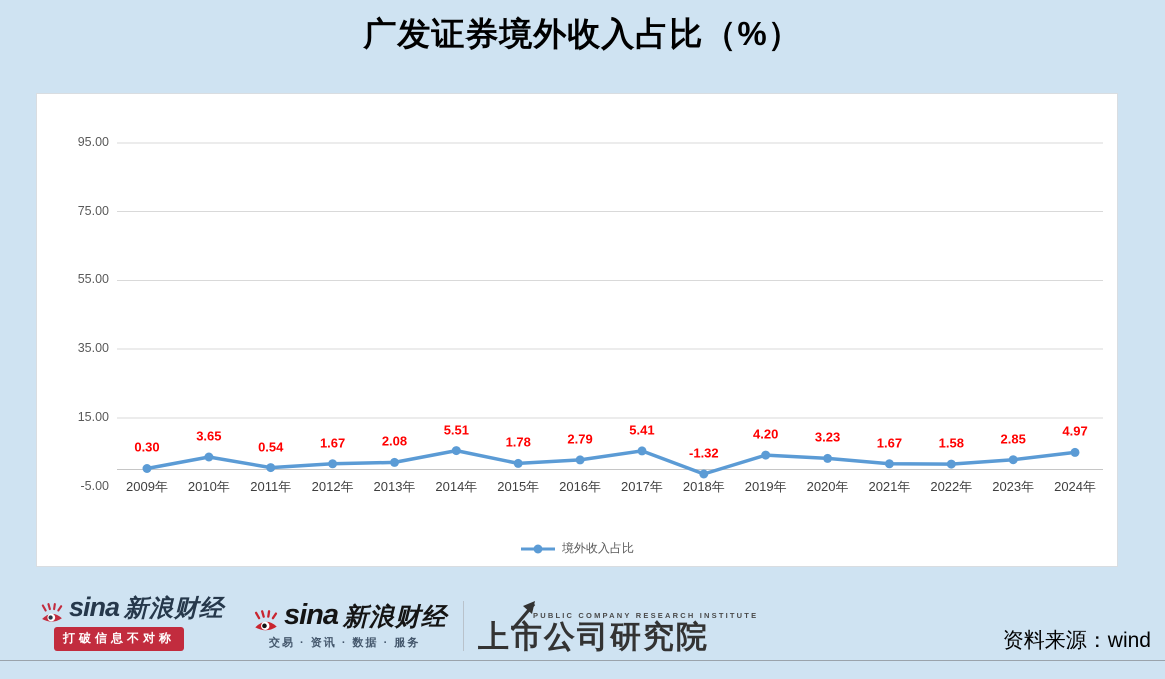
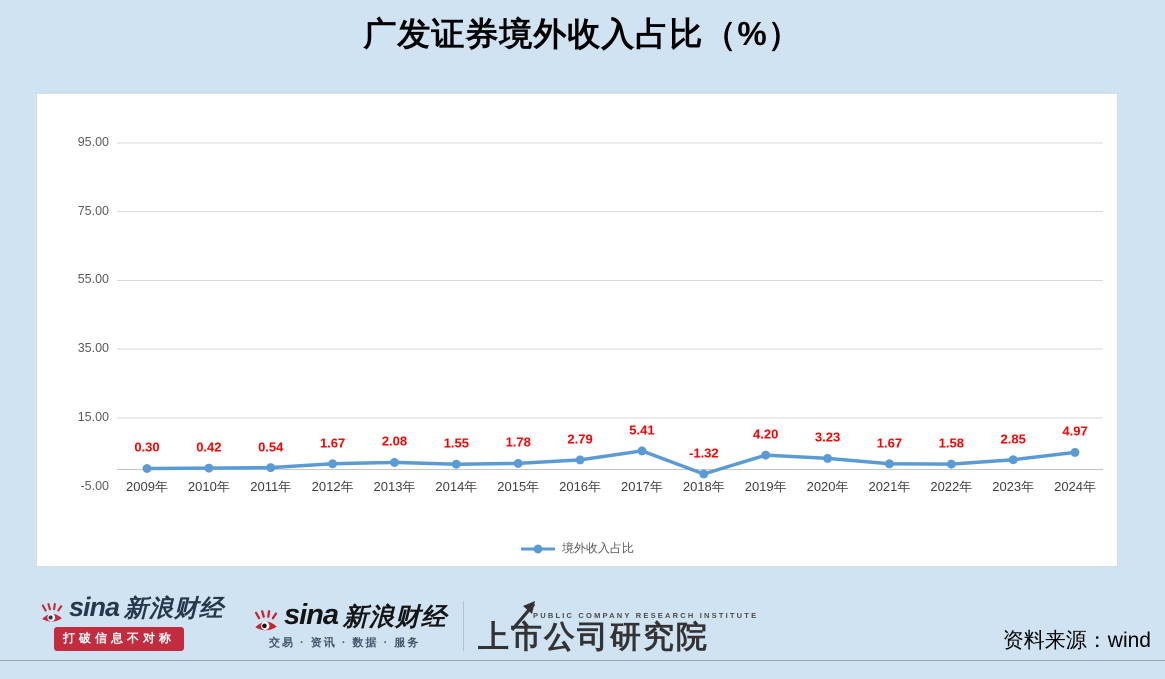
2010年: 3.65 -> 0.42
2014年: 5.51 -> 1.55
